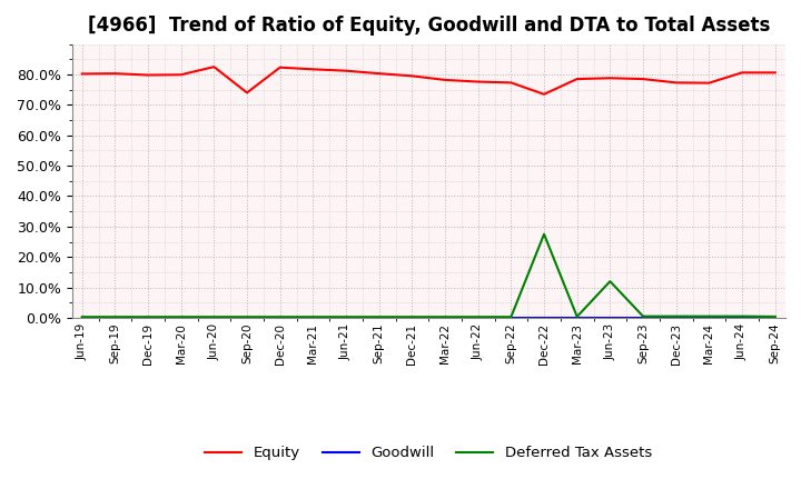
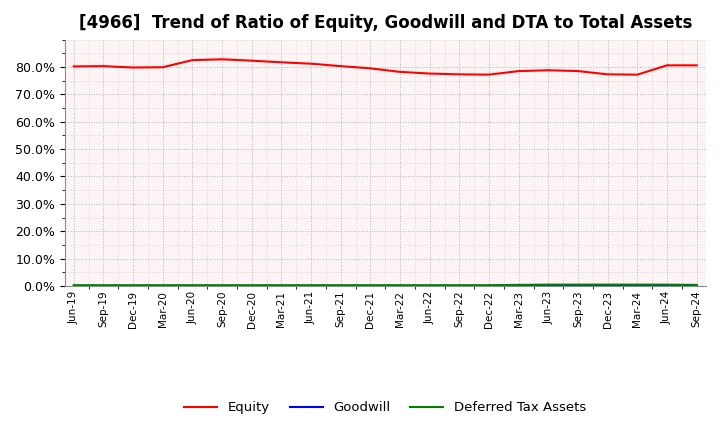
Equity/Sep-20: 74.0% -> 82.8%
Equity/Dec-22: 73.5% -> 77.2%
Deferred Tax Assets/Dec-22: 27.5% -> 0.3%
Deferred Tax Assets/Jun-23: 12.0% -> 0.5%
